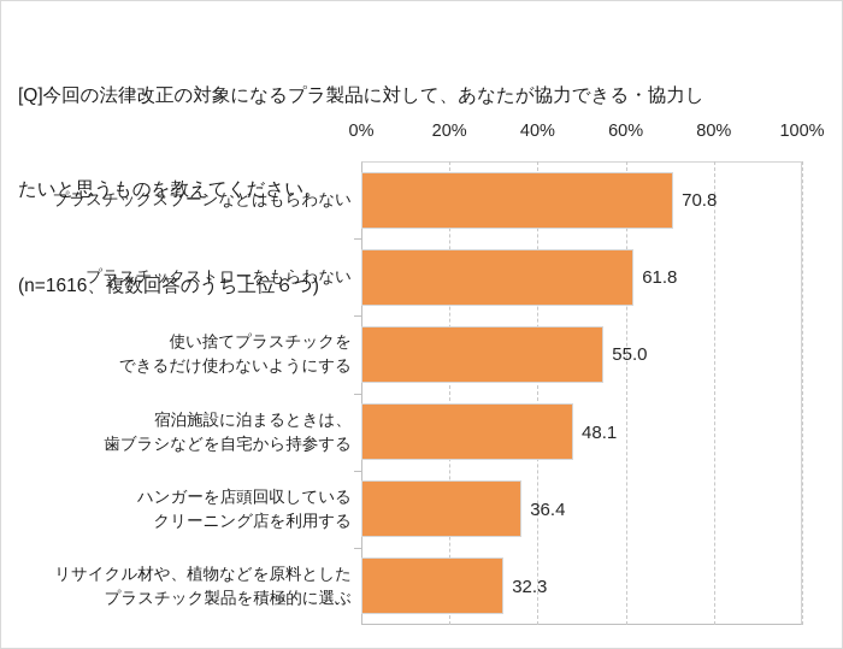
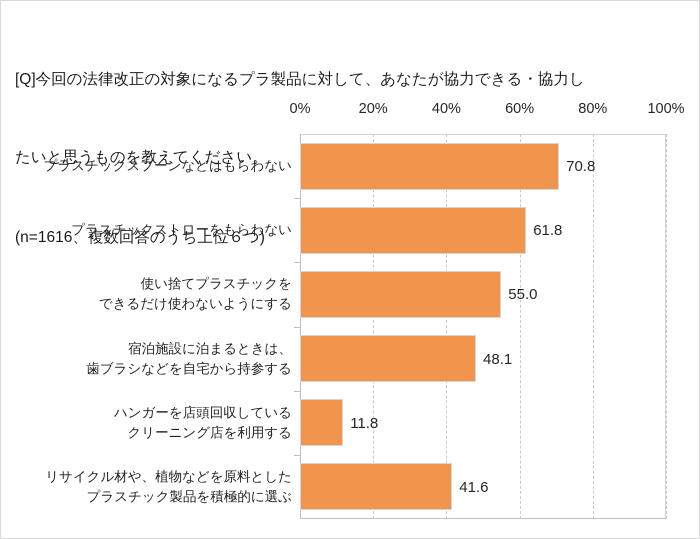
ハンガーを店頭回収している クリーニング店を利用する: 36.4 -> 11.8
リサイクル材や、植物などを原料とした プラスチック製品を積極的に選ぶ: 32.3 -> 41.6
